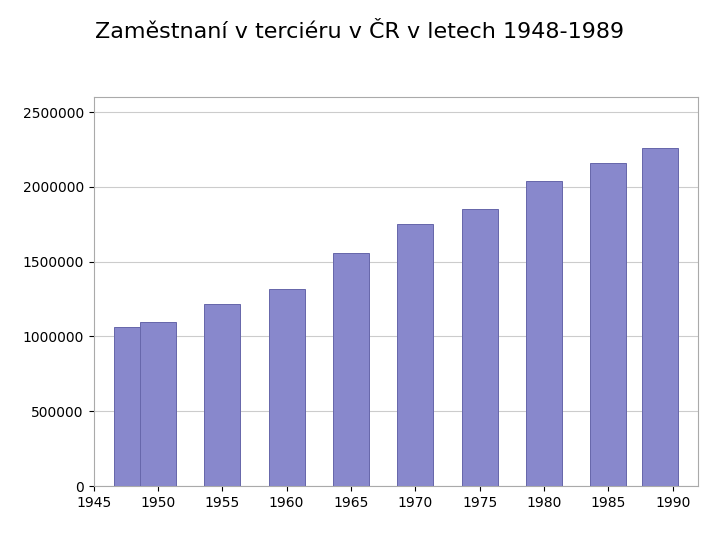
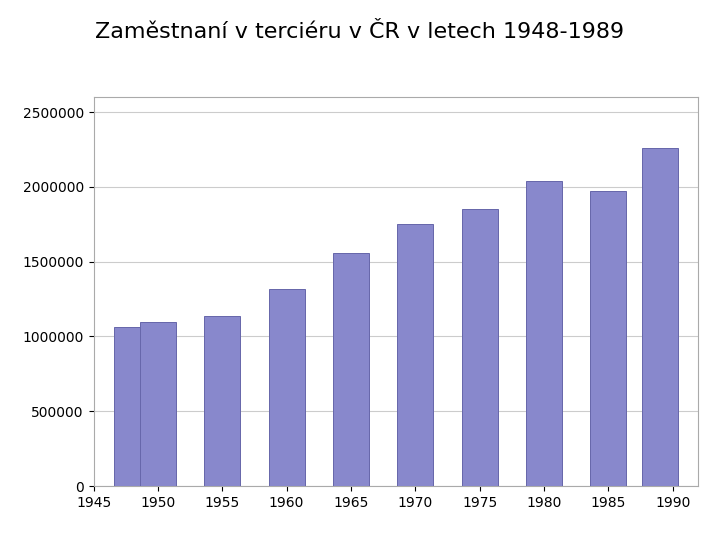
1955: 1220000 -> 1140000
1985: 2160000 -> 1970000
